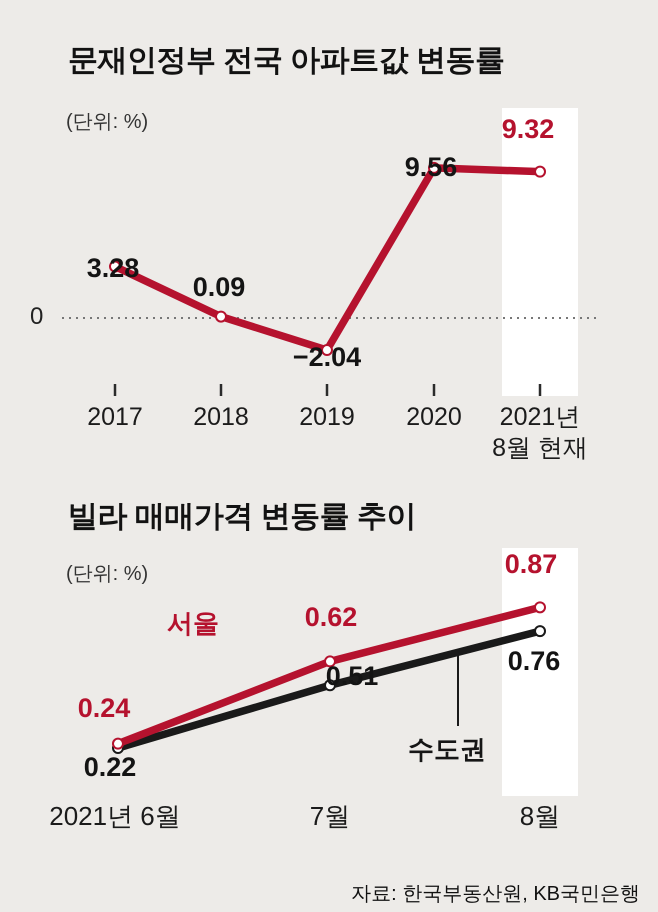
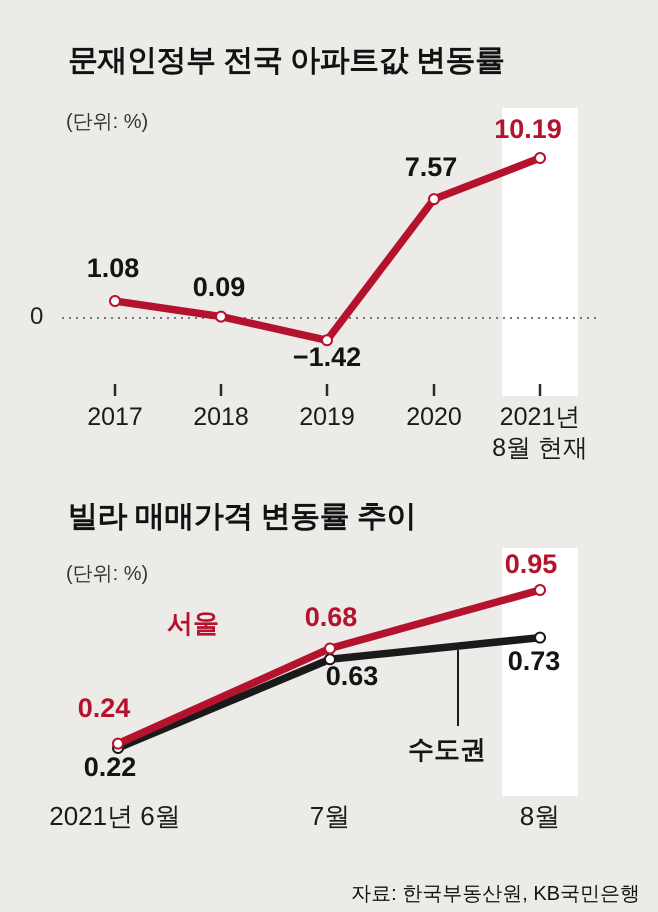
문재인정부 전국 아파트값 변동률/2017: 3.28 -> 1.08
문재인정부 전국 아파트값 변동률/2019: −2.04 -> −1.42
문재인정부 전국 아파트값 변동률/2020: 9.56 -> 7.57
문재인정부 전국 아파트값 변동률/2021년 8월 현재: 9.32 -> 10.19
빌라 매매가격 변동률 추이/수도권/7월: 0.51 -> 0.63
빌라 매매가격 변동률 추이/서울/7월: 0.62 -> 0.68
빌라 매매가격 변동률 추이/수도권/8월: 0.76 -> 0.73
빌라 매매가격 변동률 추이/서울/8월: 0.87 -> 0.95
